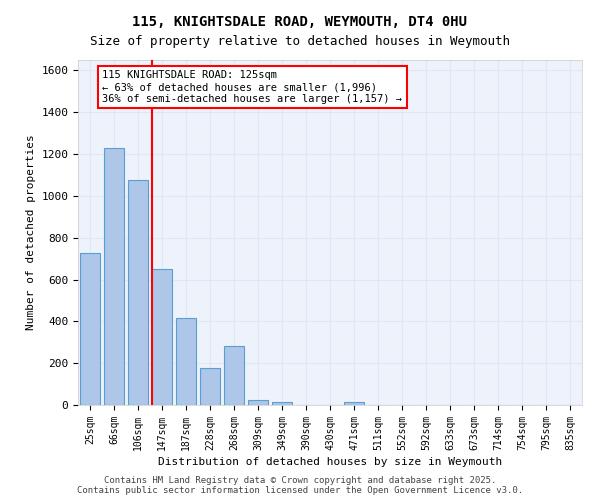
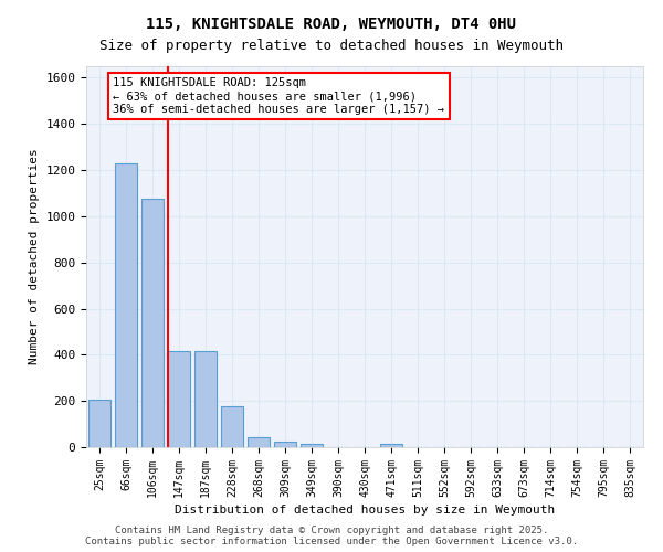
25sqm: 725 -> 205
147sqm: 650 -> 415
268sqm: 280 -> 45
